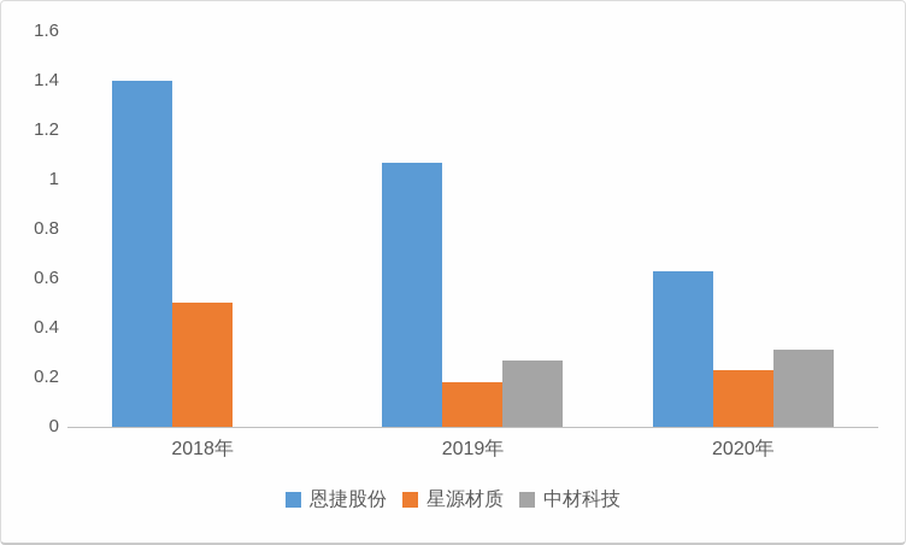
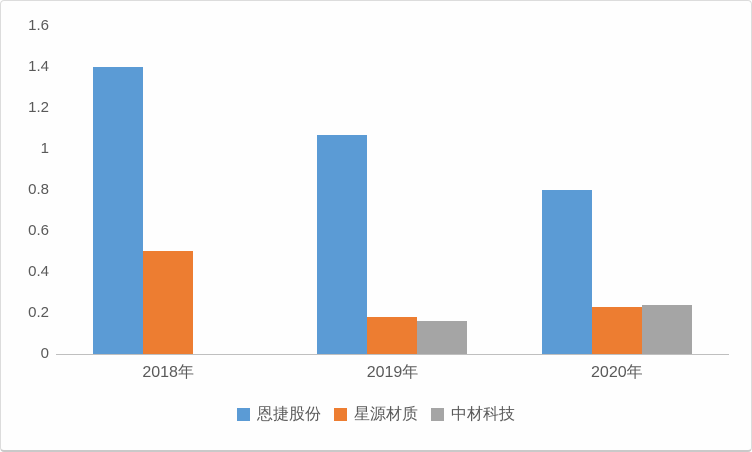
中材科技/2019年: 0.27 -> 0.16
恩捷股份/2020年: 0.63 -> 0.80
中材科技/2020年: 0.31 -> 0.24
